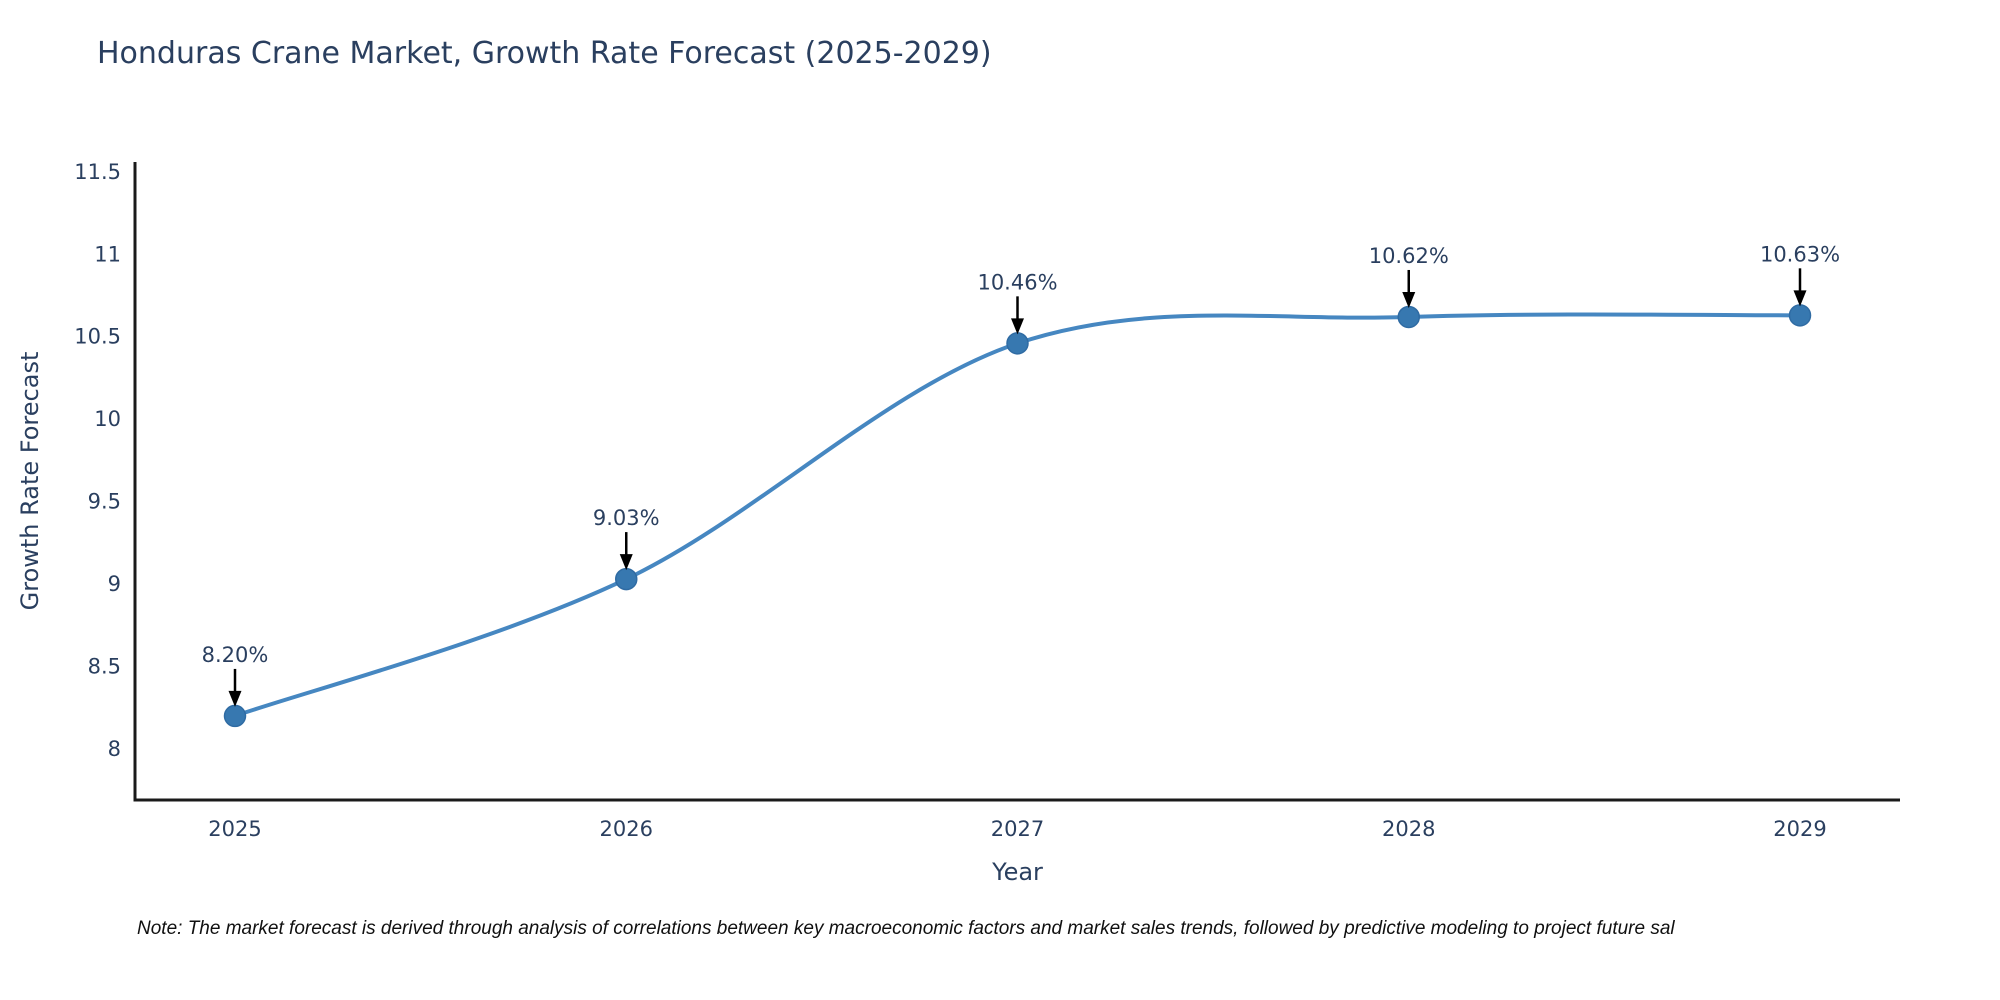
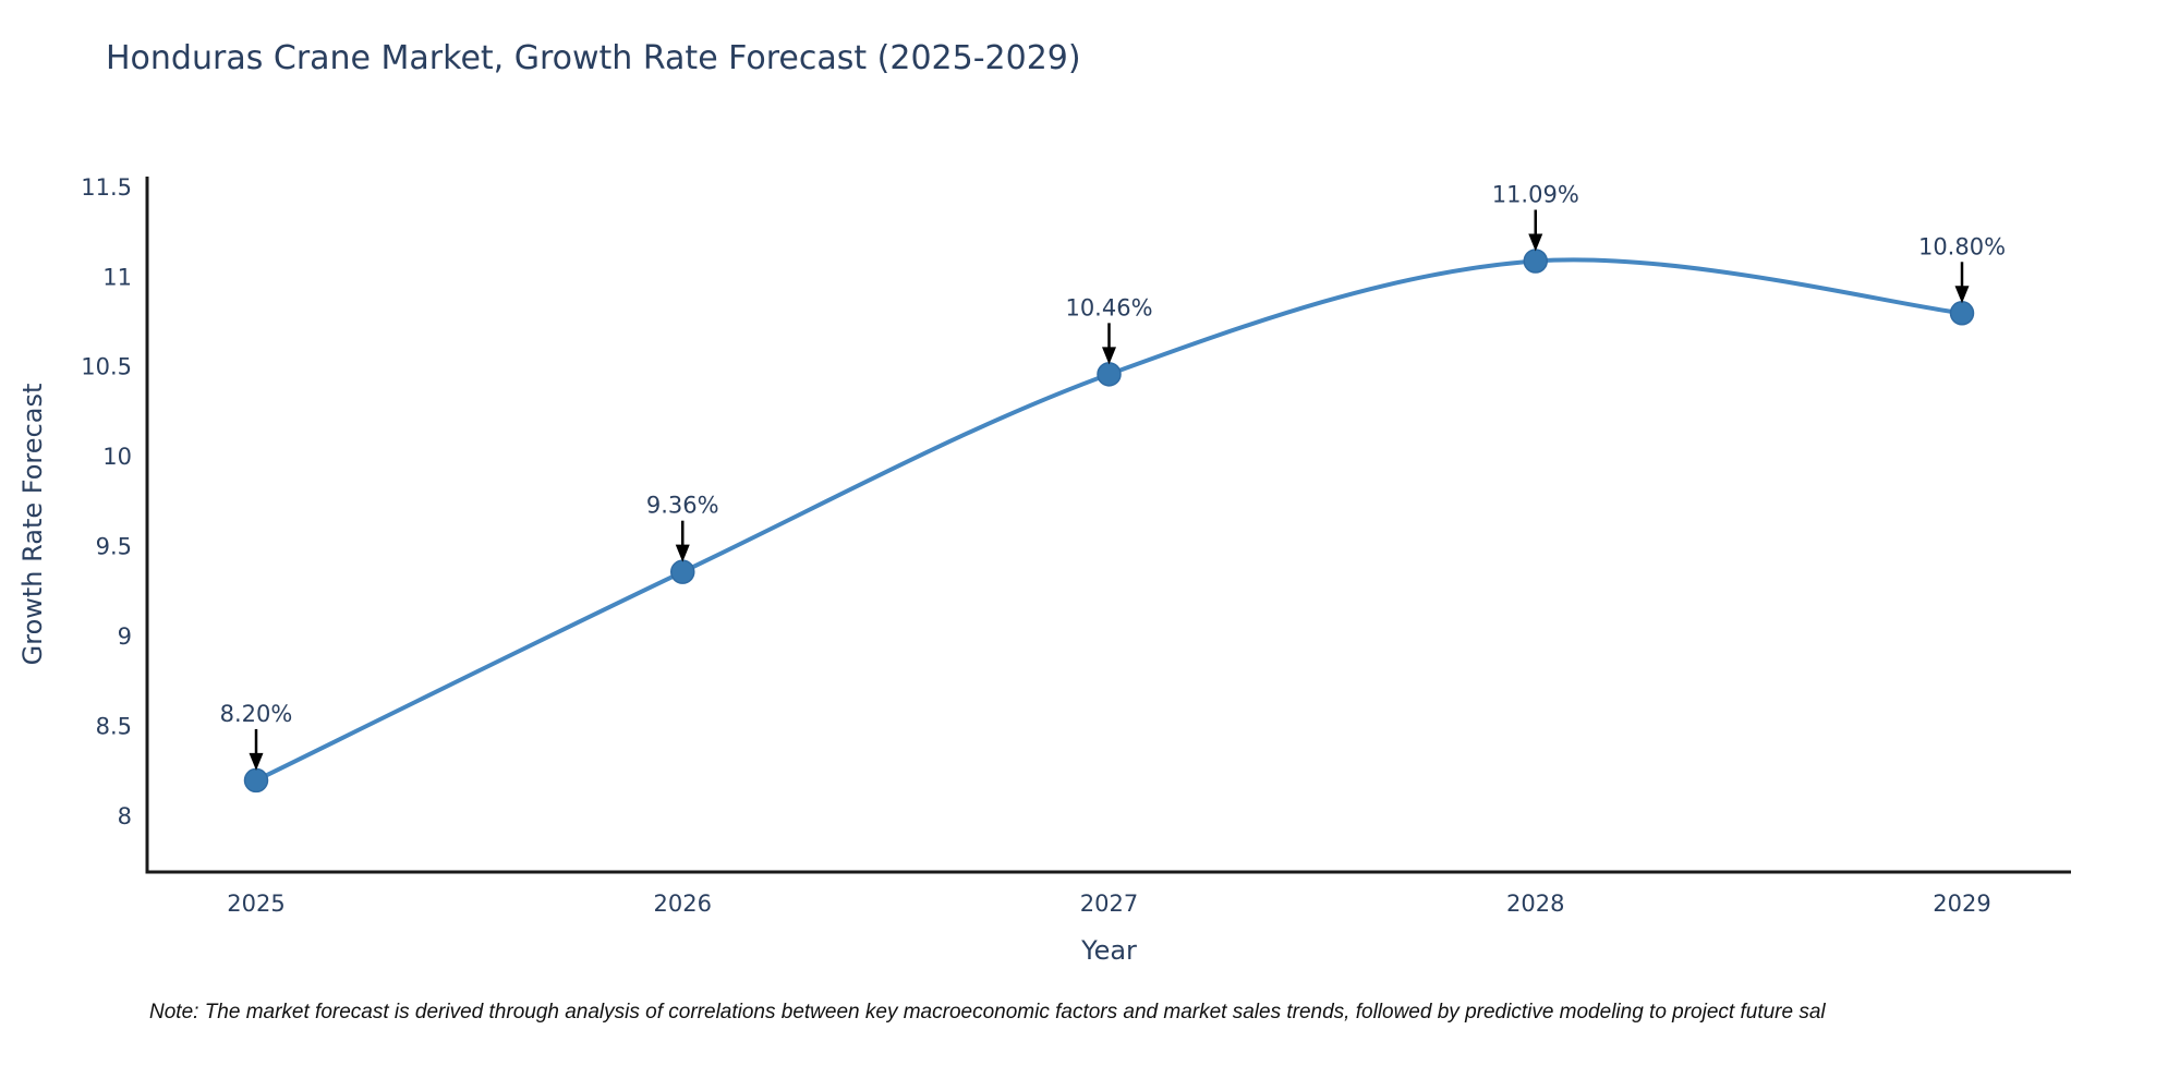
2026: 9.03% -> 9.36%
2028: 10.62% -> 11.09%
2029: 10.63% -> 10.80%
